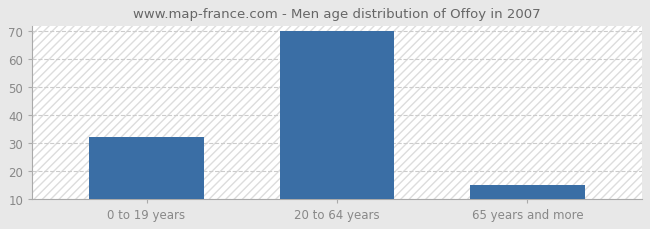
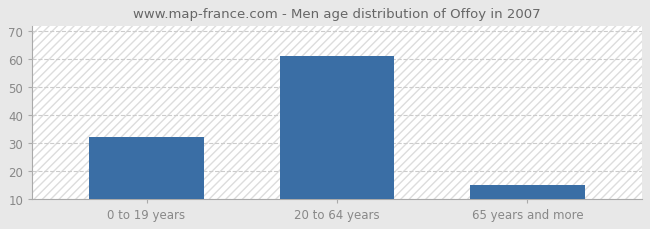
20 to 64 years: 70 -> 61
